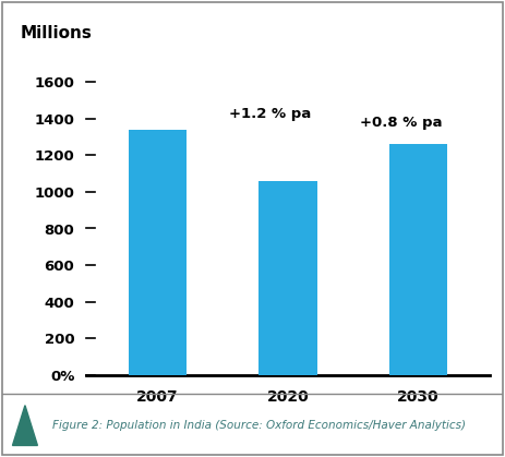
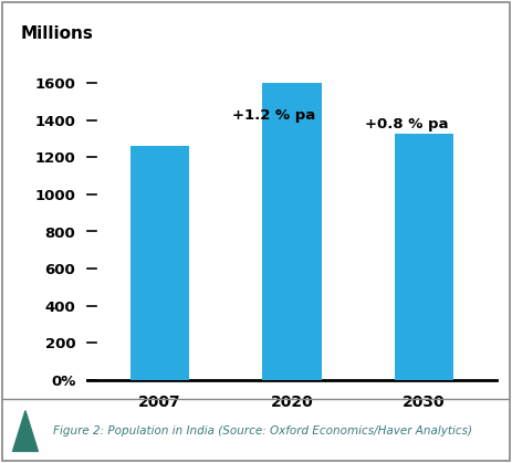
2007: 1340 -> 1260
2020: 1060 -> 1600
2030: 1260 -> 1330
